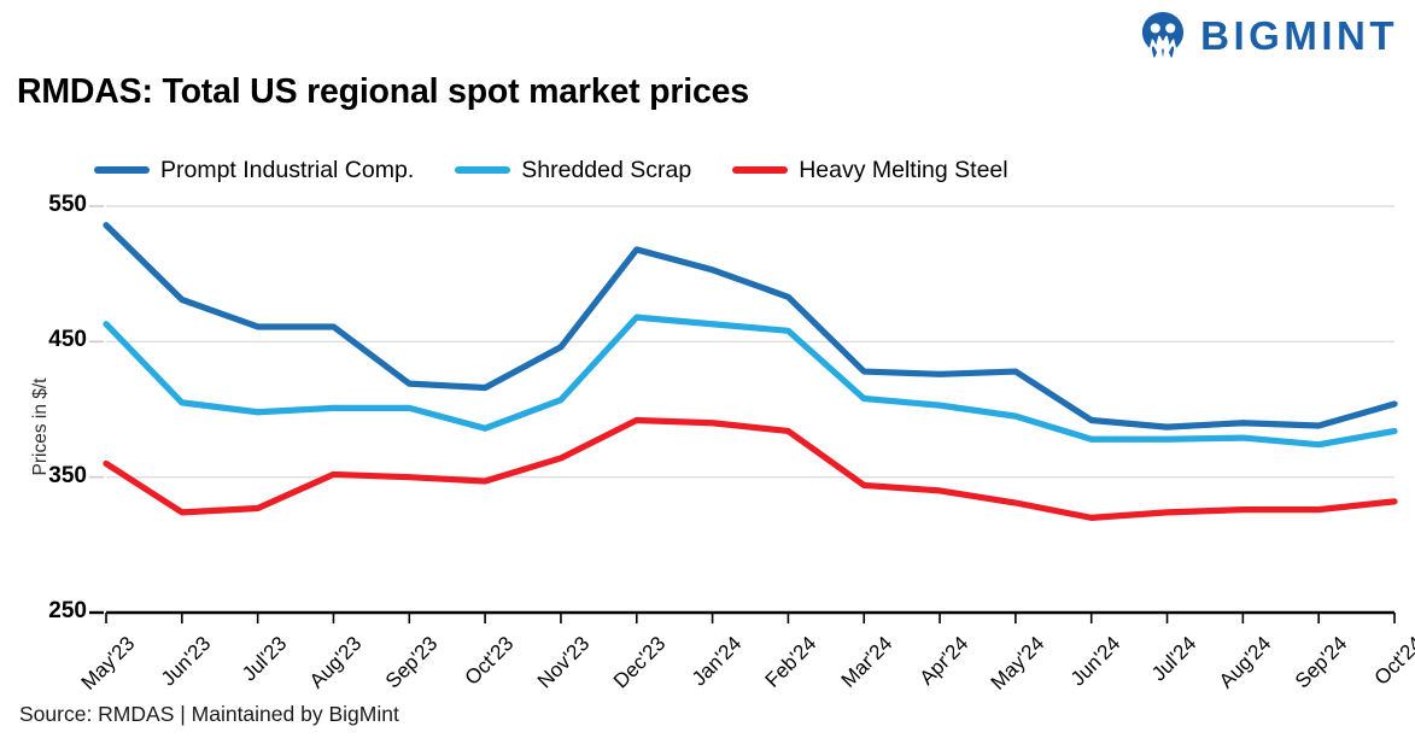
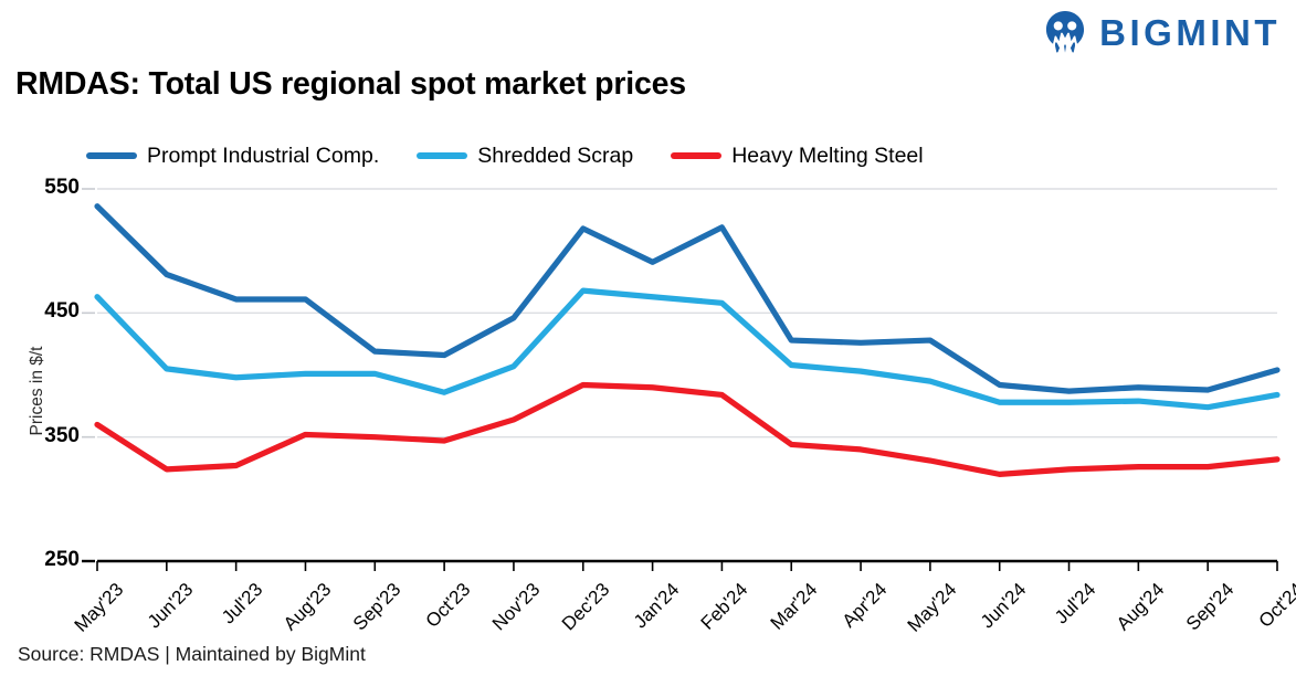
Prompt Industrial Comp./Jan'24: 503 -> 491
Prompt Industrial Comp./Feb'24: 483 -> 519
